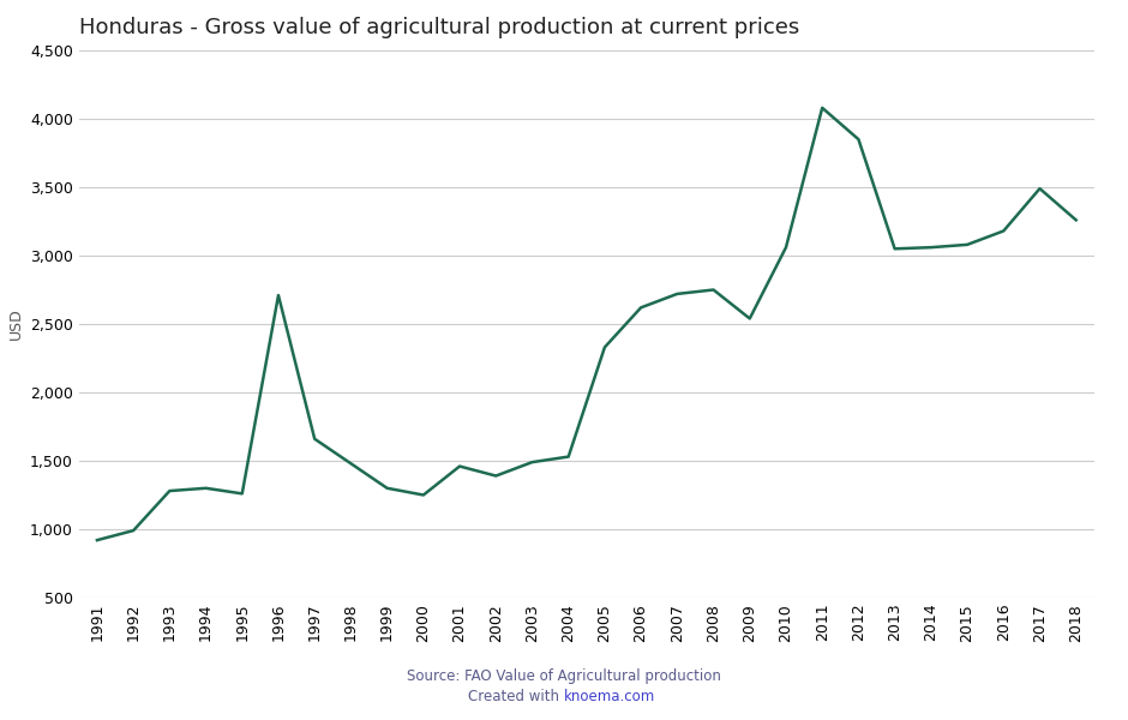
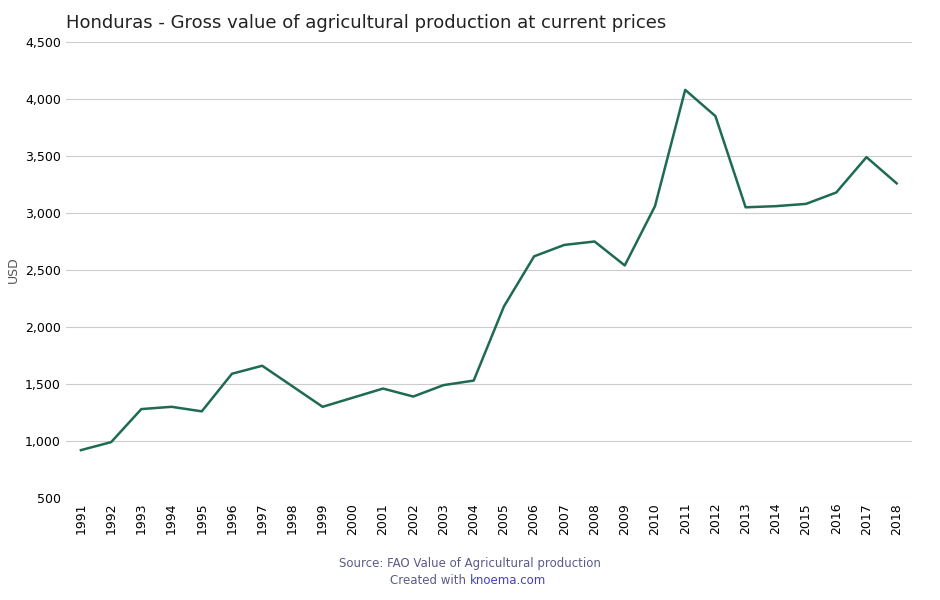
1996: 2,710 -> 1,590
2000: 1,250 -> 1,380
2005: 2,330 -> 2,180
